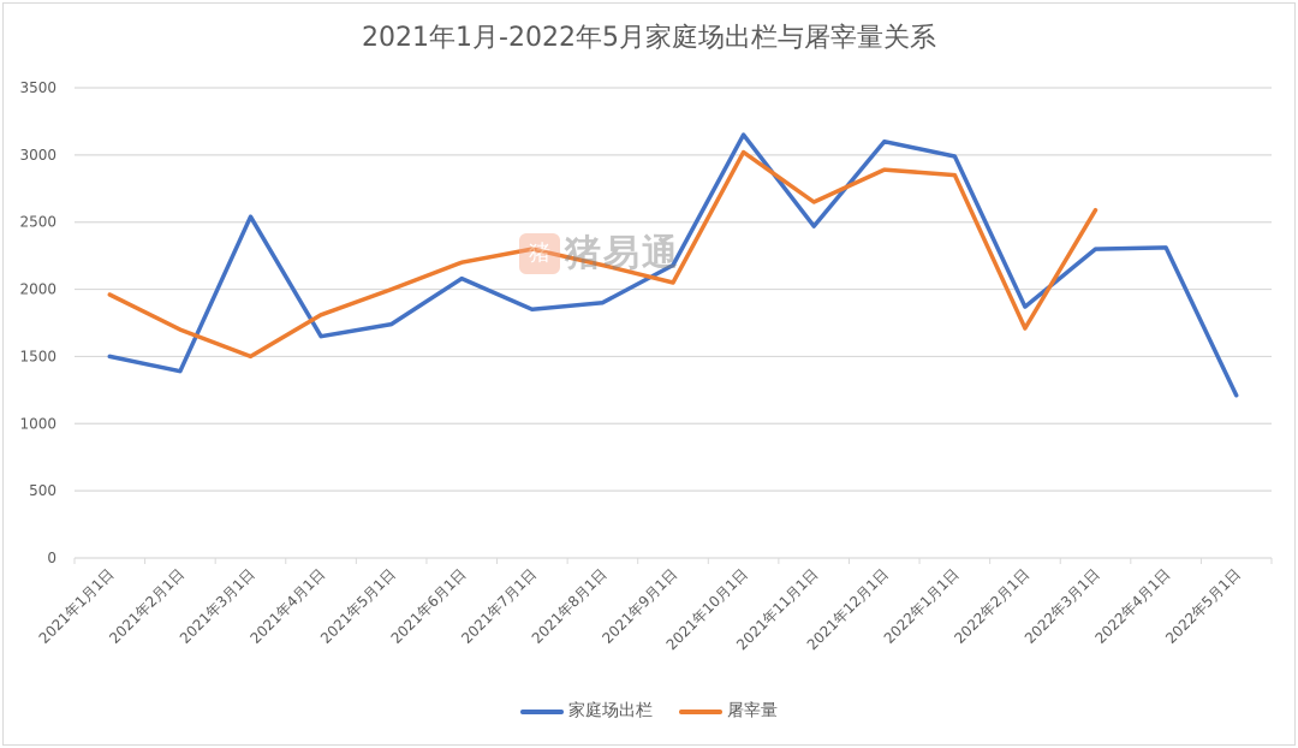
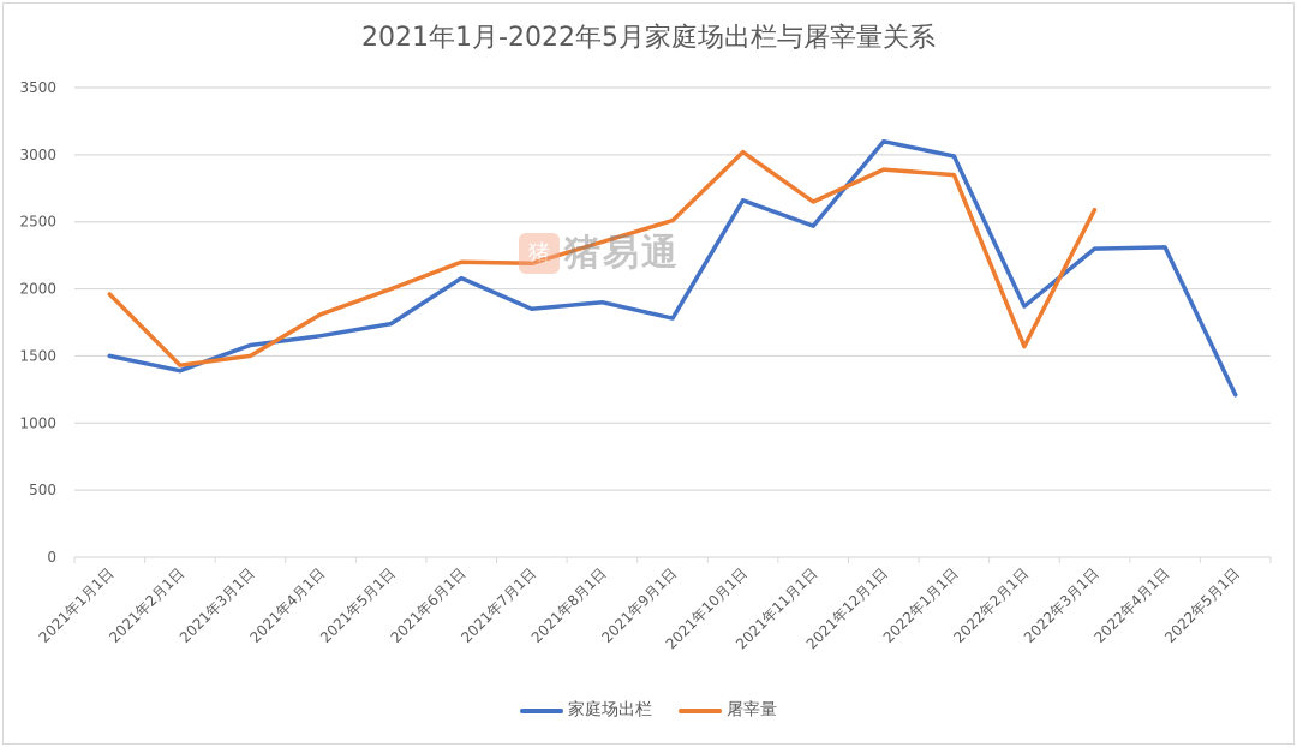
屠宰量/2021年2月1日: 1700 -> 1430
家庭场出栏/2021年3月1日: 2540 -> 1580
屠宰量/2021年7月1日: 2300 -> 2190
屠宰量/2021年8月1日: 2180 -> 2350
家庭场出栏/2021年9月1日: 2180 -> 1780
屠宰量/2021年9月1日: 2050 -> 2510
家庭场出栏/2021年10月1日: 3150 -> 2660
屠宰量/2022年2月1日: 1710 -> 1570
